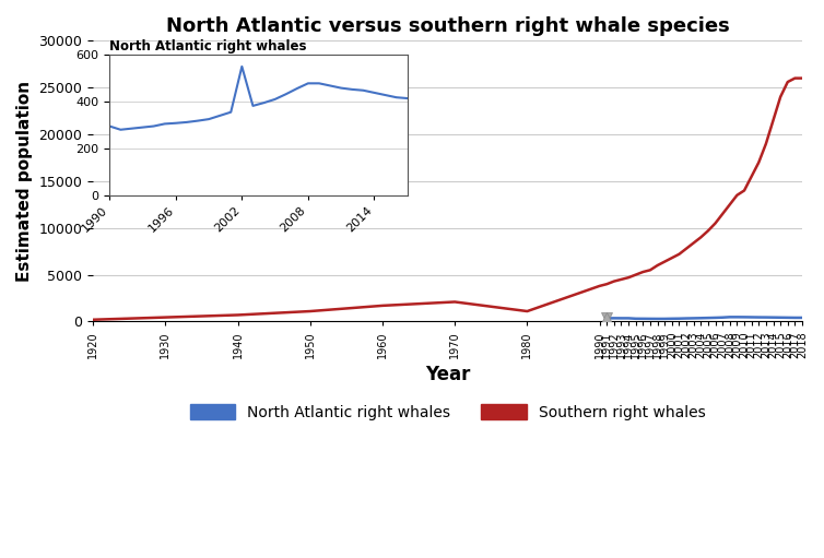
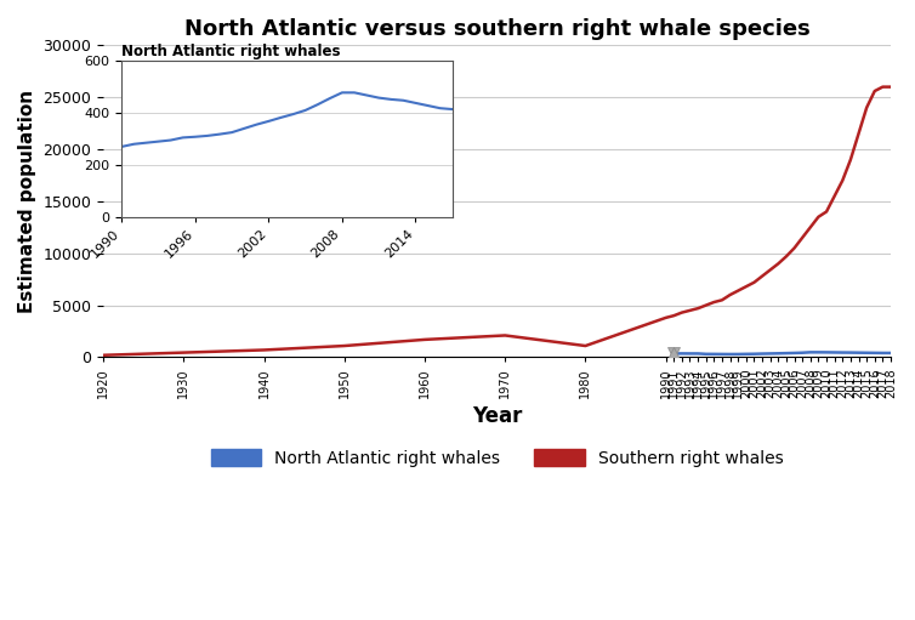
North Atlantic right whales/1990: 295 -> 270
North Atlantic right whales/2002: 550 -> 368
